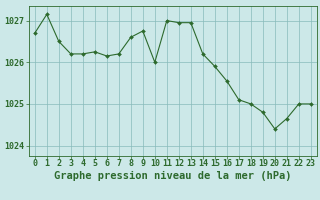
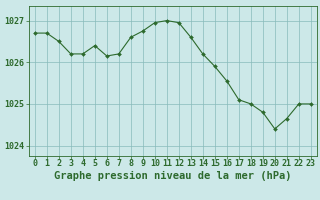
1: 1027.15 -> 1026.70
5: 1026.25 -> 1026.40
10: 1026.00 -> 1026.95
13: 1026.95 -> 1026.60
